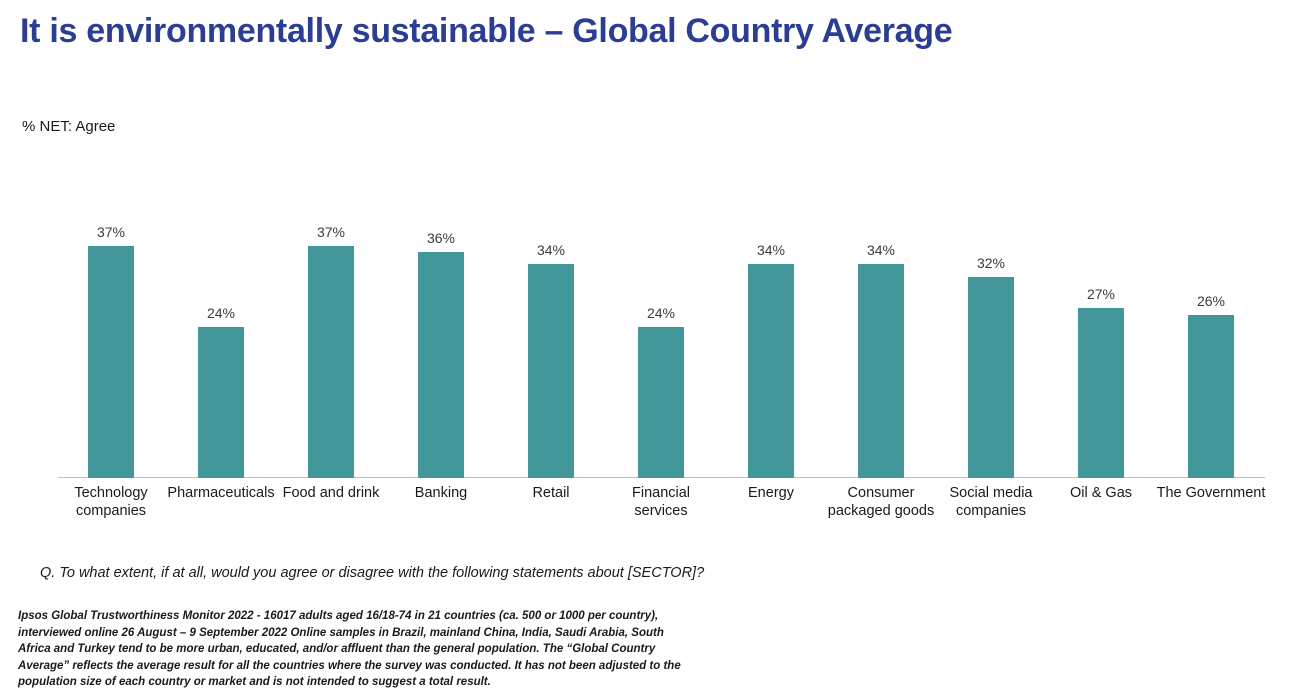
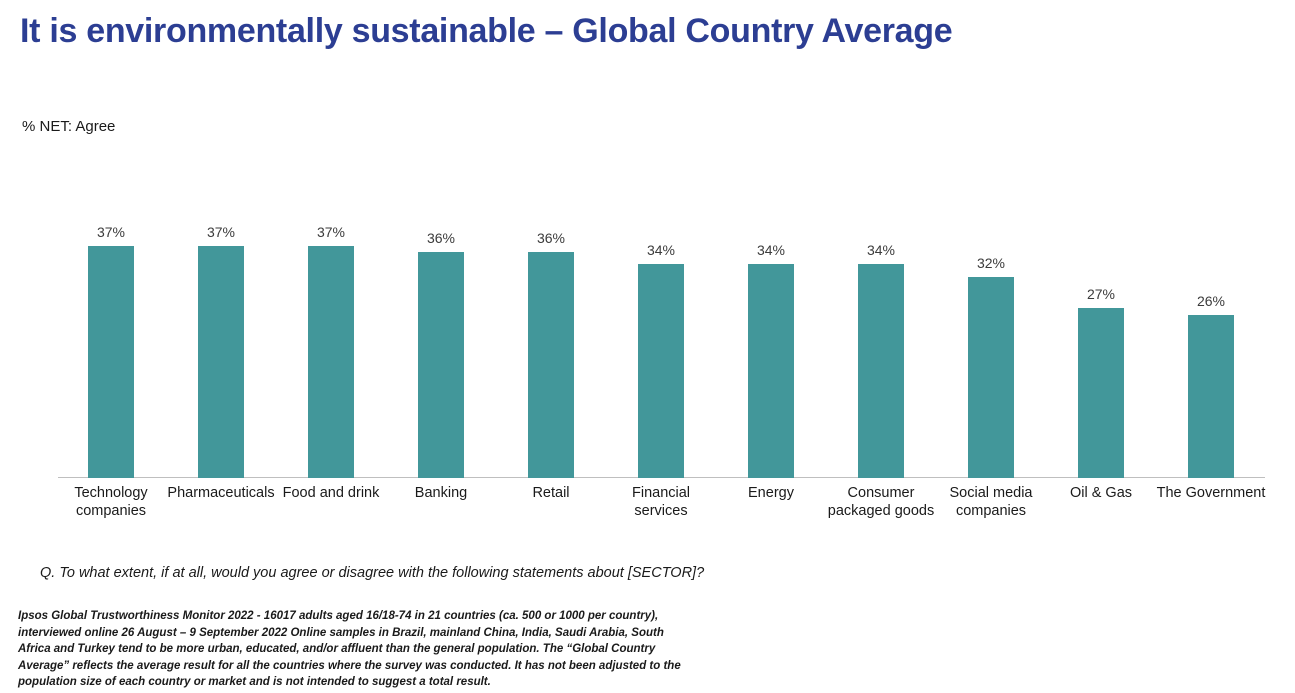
Pharmaceuticals: 24% -> 37%
Retail: 34% -> 36%
Financial services: 24% -> 34%
